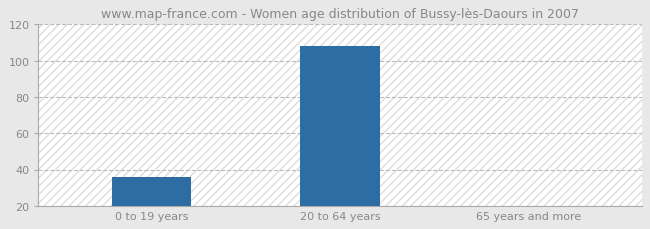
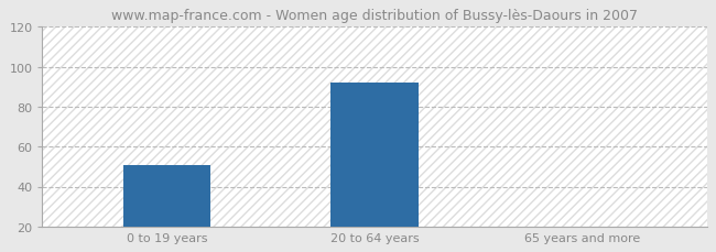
0 to 19 years: 36 -> 51
20 to 64 years: 108 -> 92
